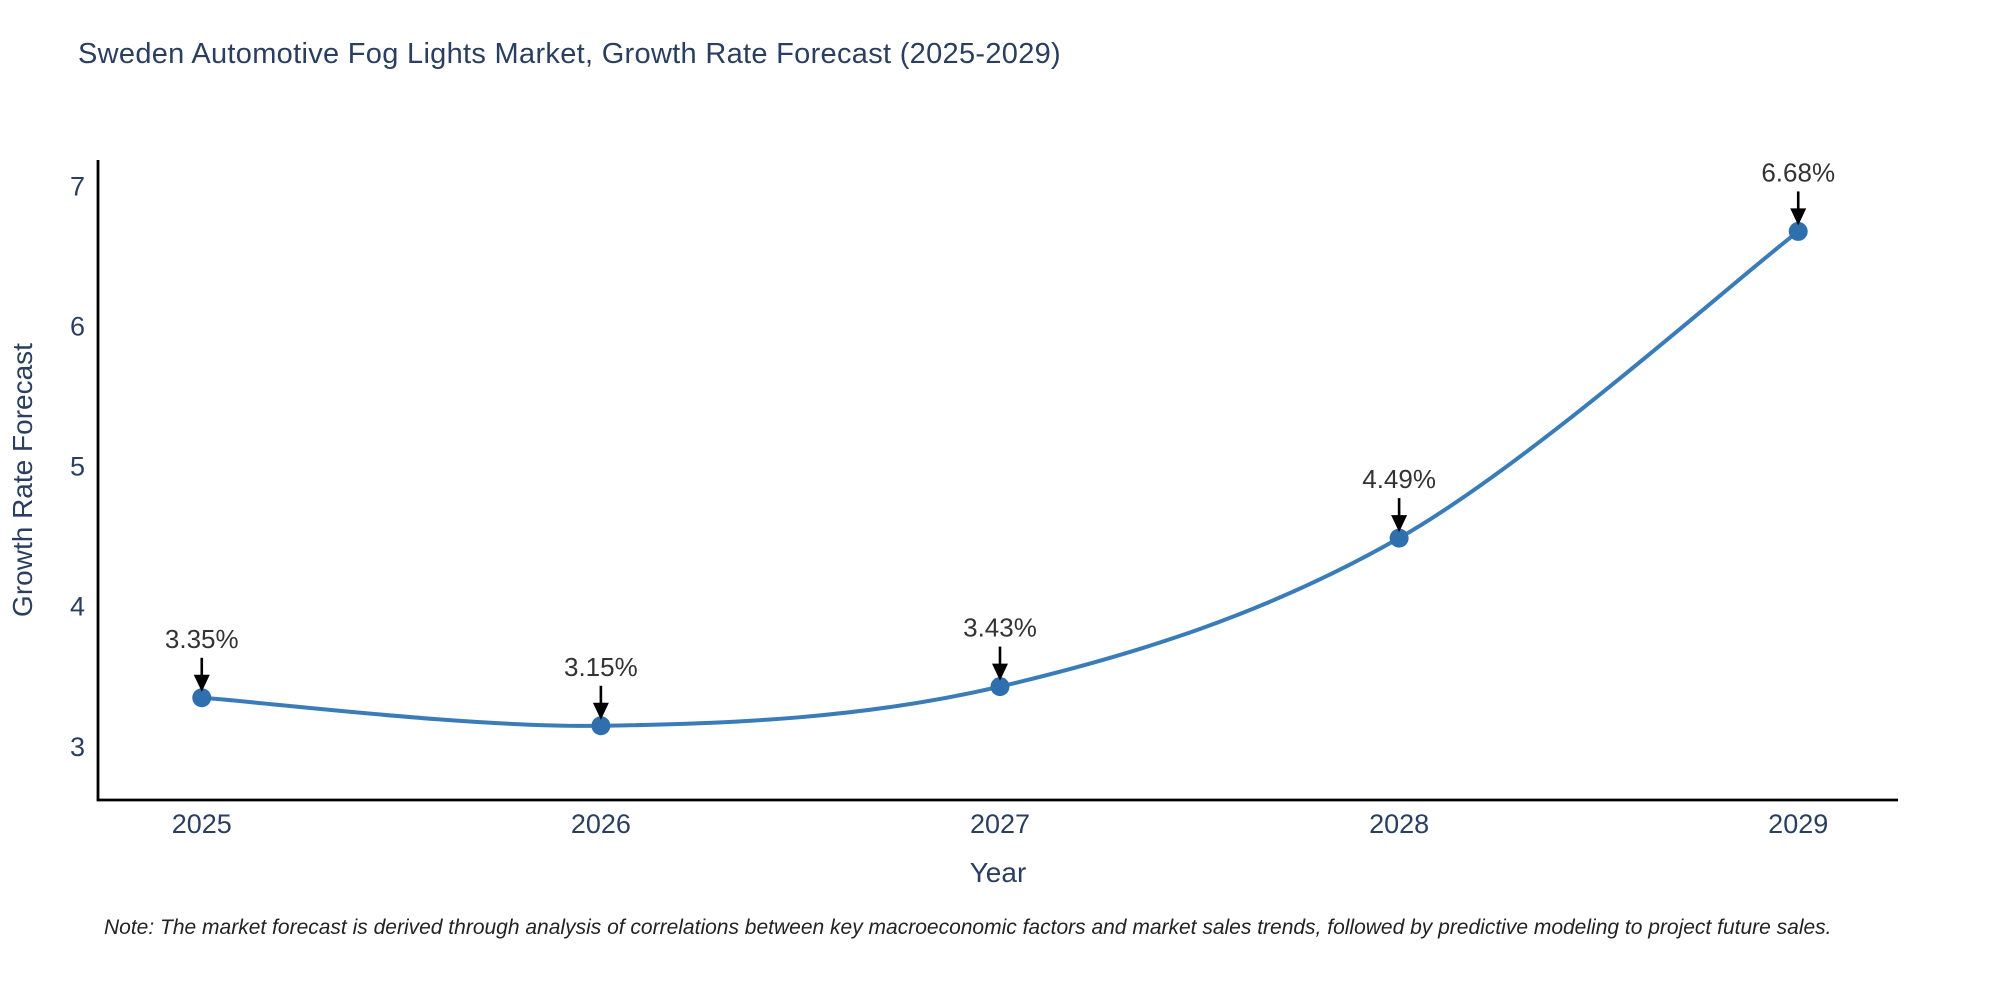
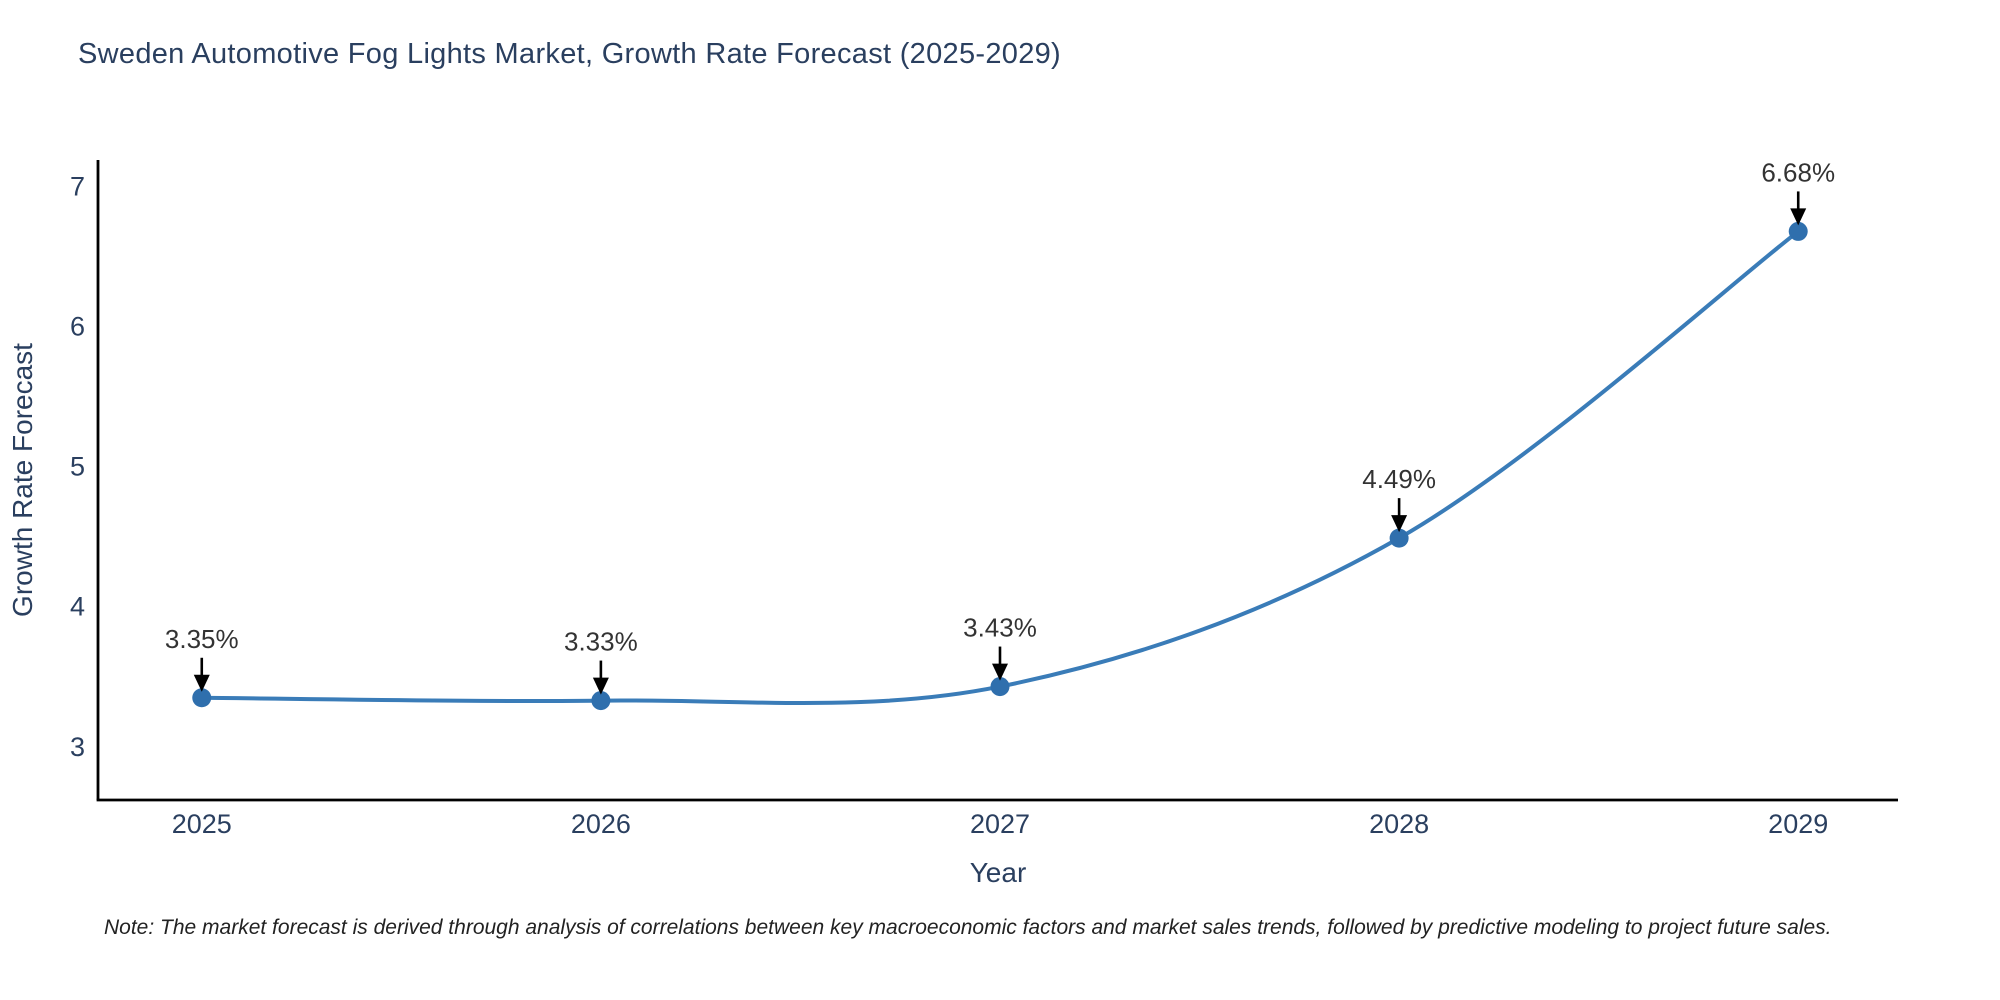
2026: 3.15% -> 3.33%
